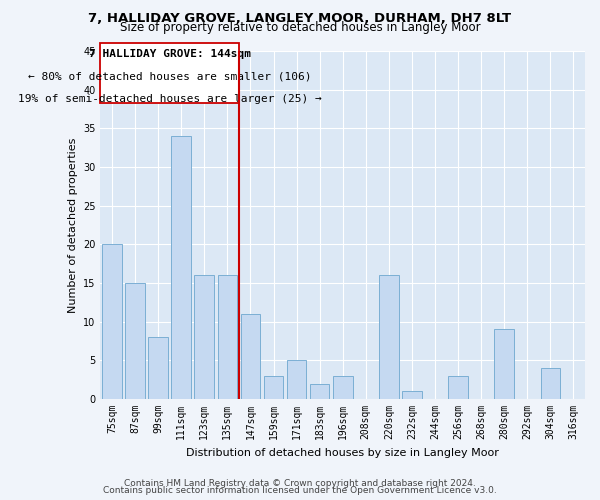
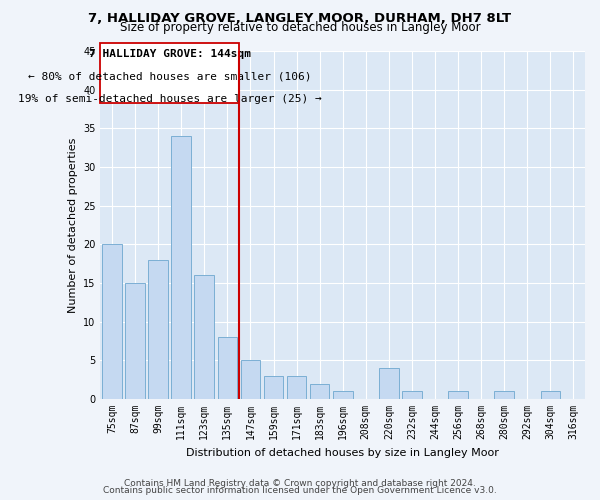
99sqm: 8 -> 18
135sqm: 16 -> 8
147sqm: 11 -> 5
171sqm: 5 -> 3
196sqm: 3 -> 1
220sqm: 16 -> 4
256sqm: 3 -> 1
280sqm: 9 -> 1
304sqm: 4 -> 1
